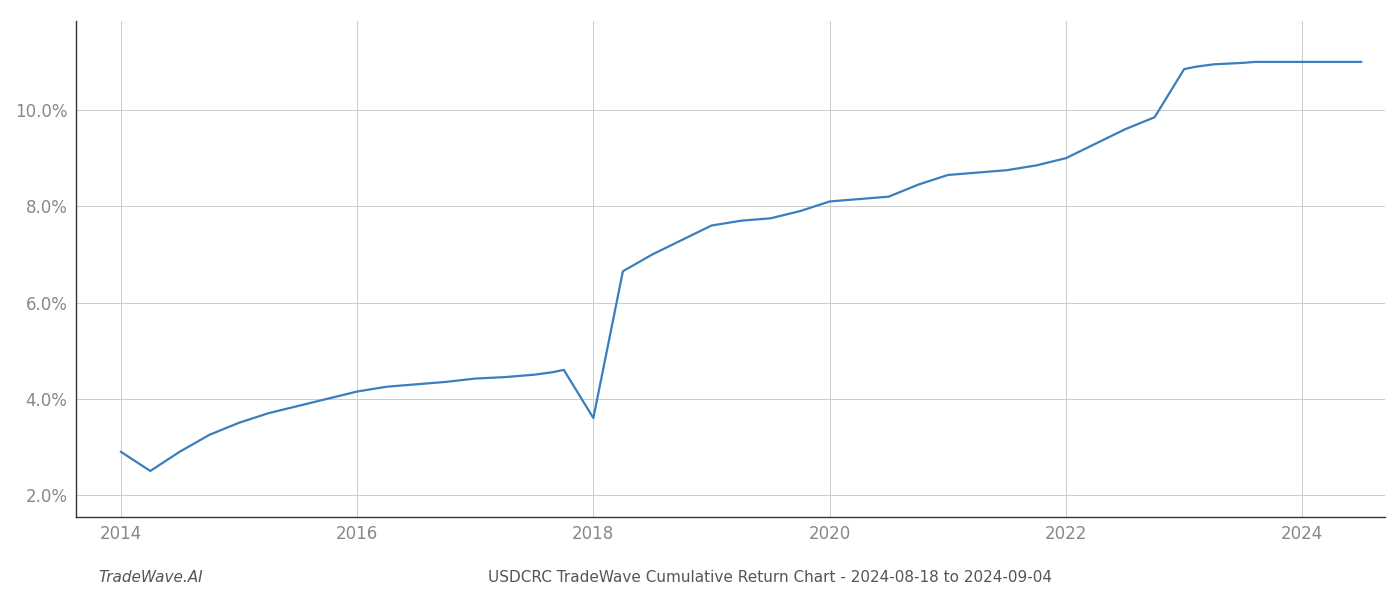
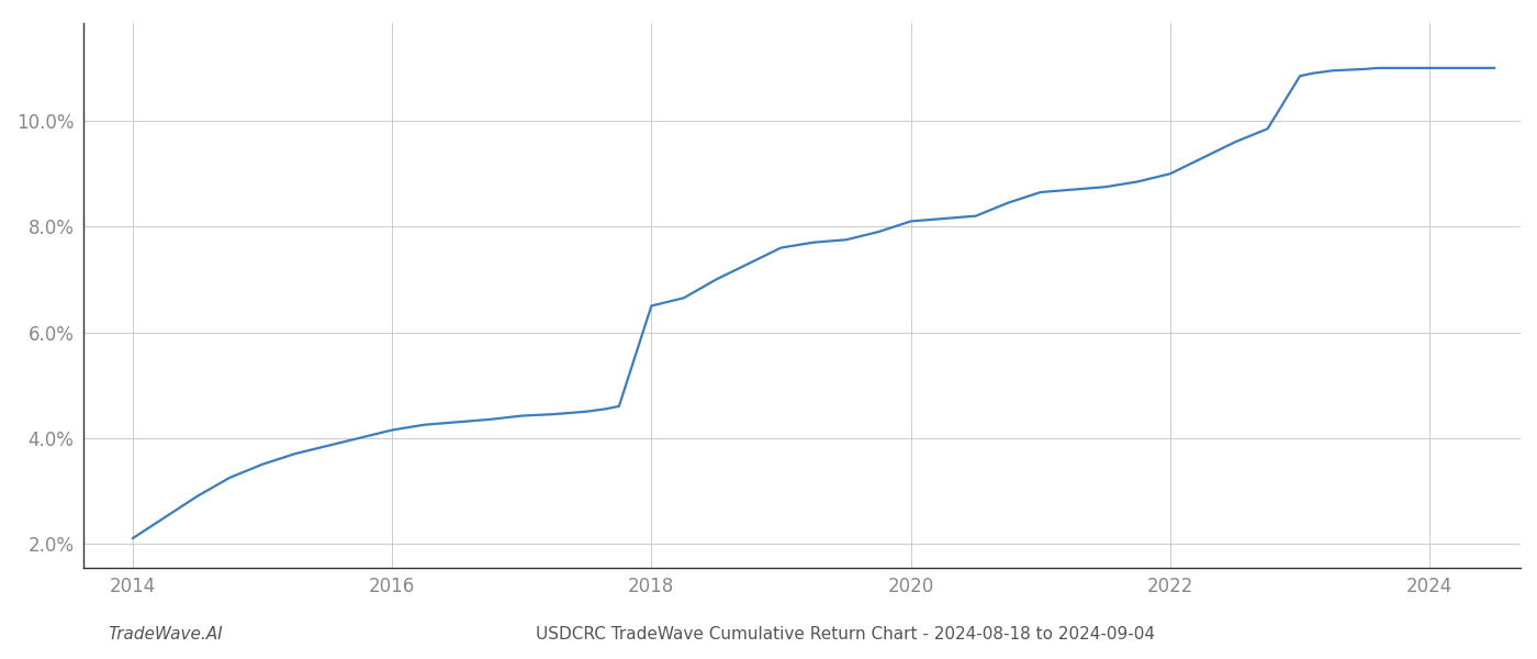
2014: 2.90% -> 2.10%
2018: 3.60% -> 6.50%
